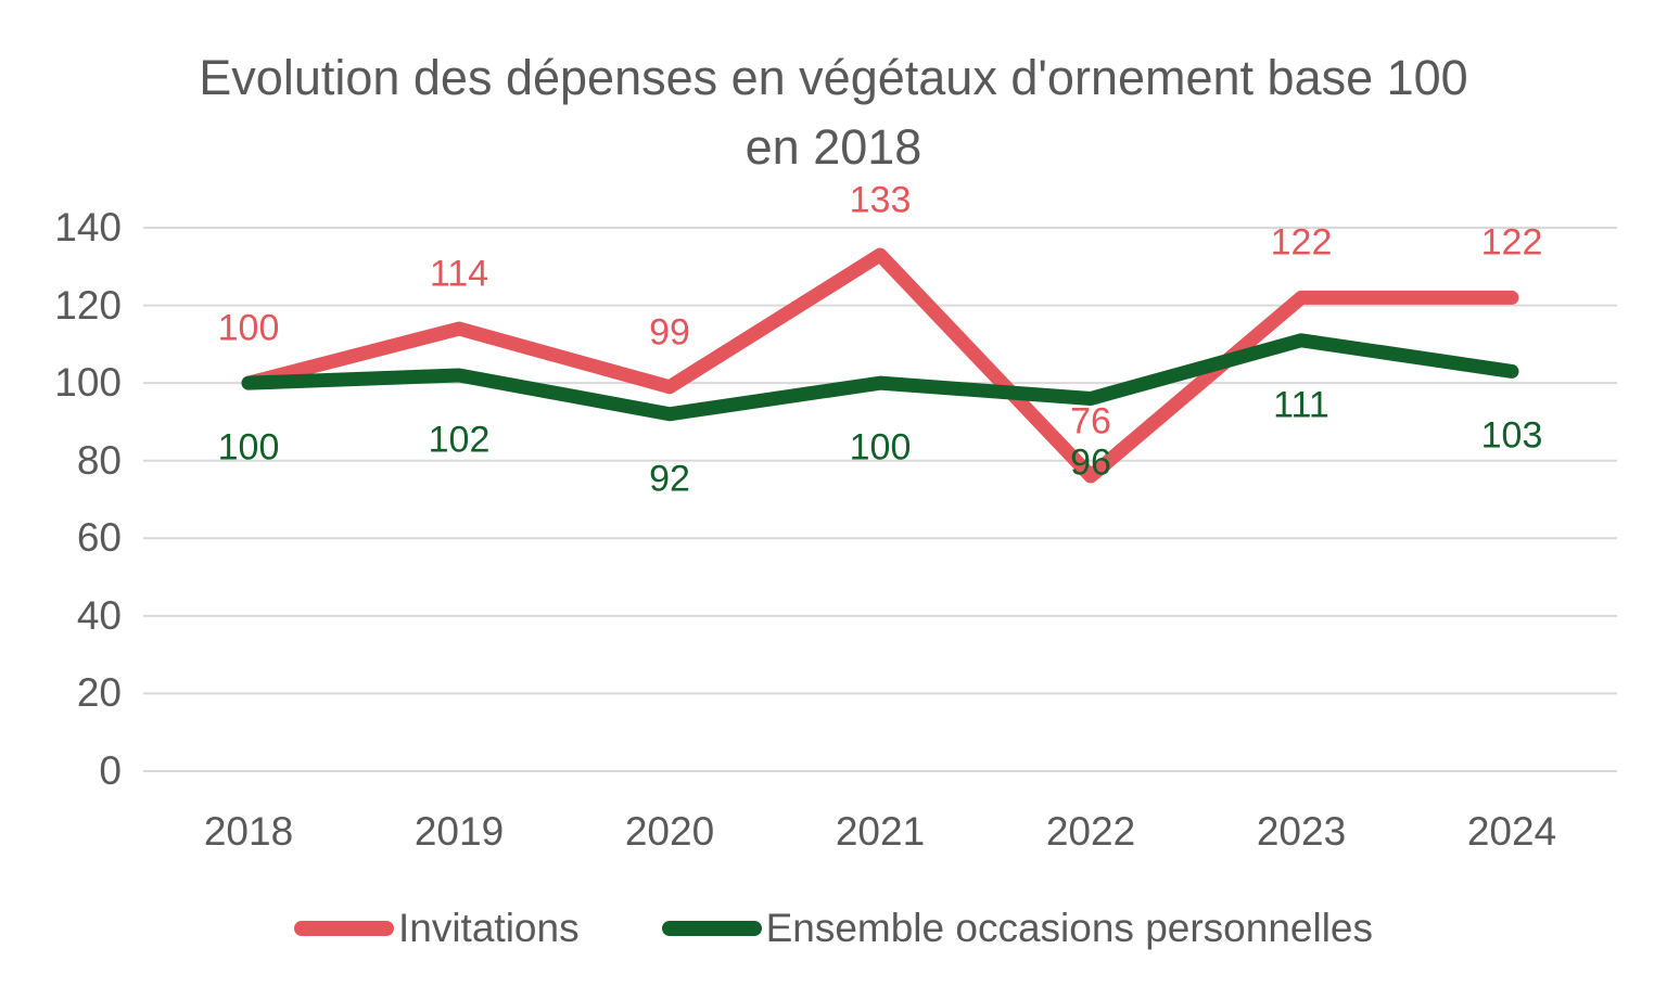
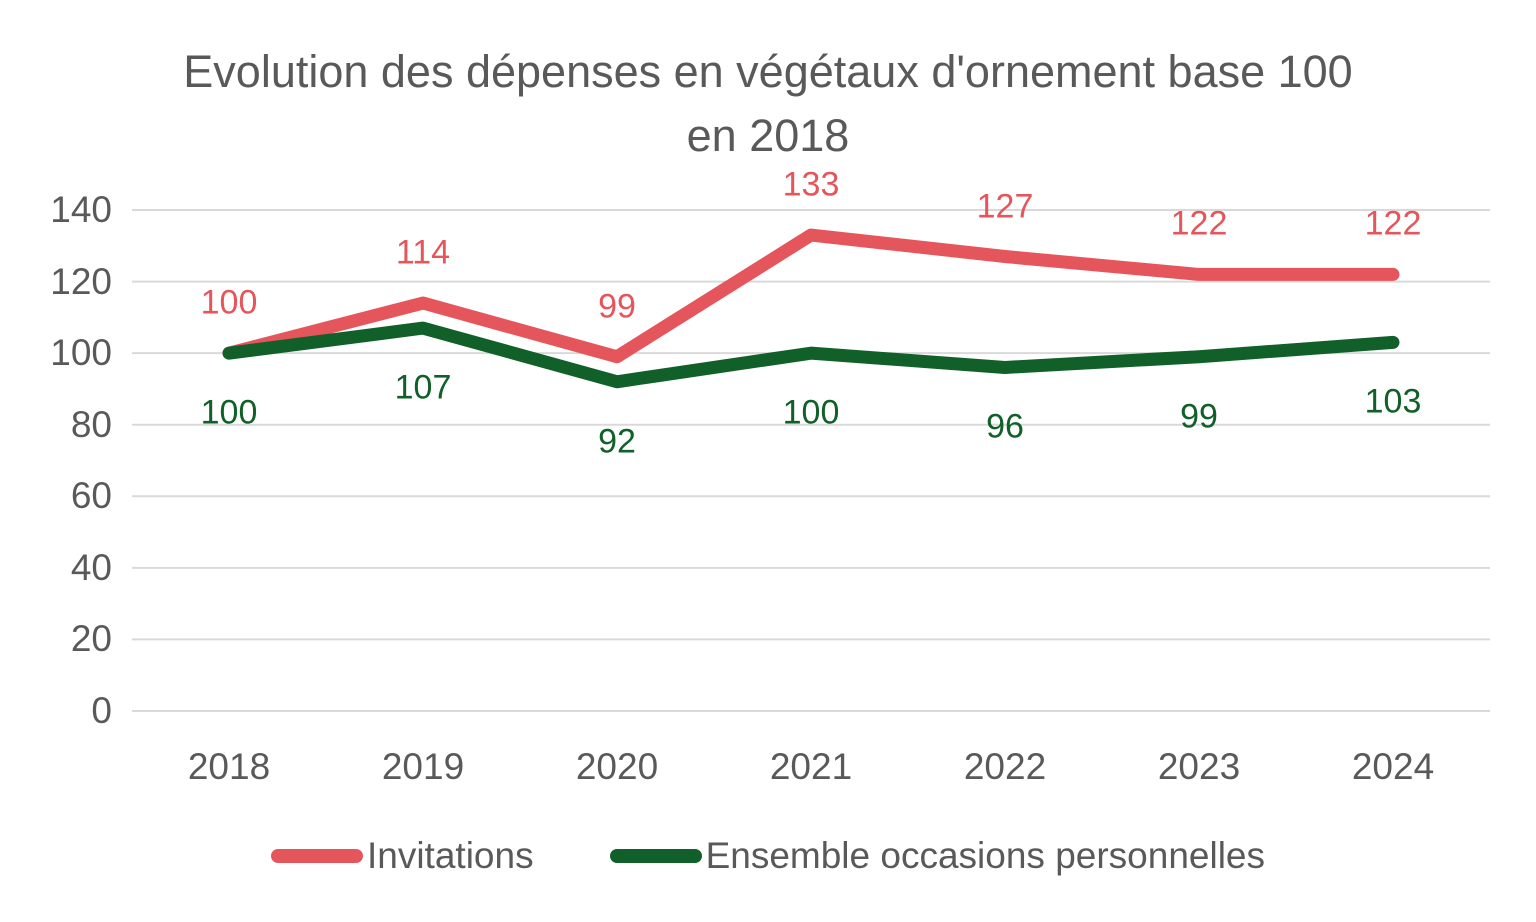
Ensemble occasions personnelles/2019: 102 -> 107
Invitations/2022: 76 -> 127
Ensemble occasions personnelles/2023: 111 -> 99
